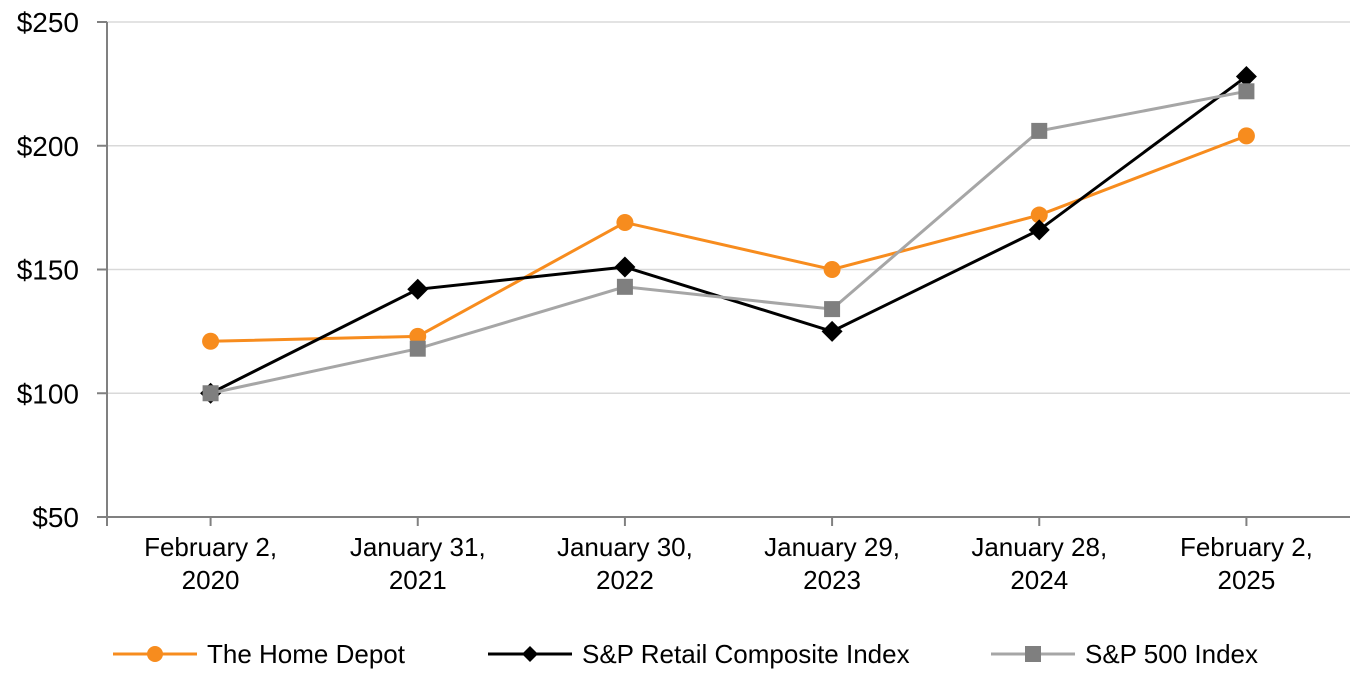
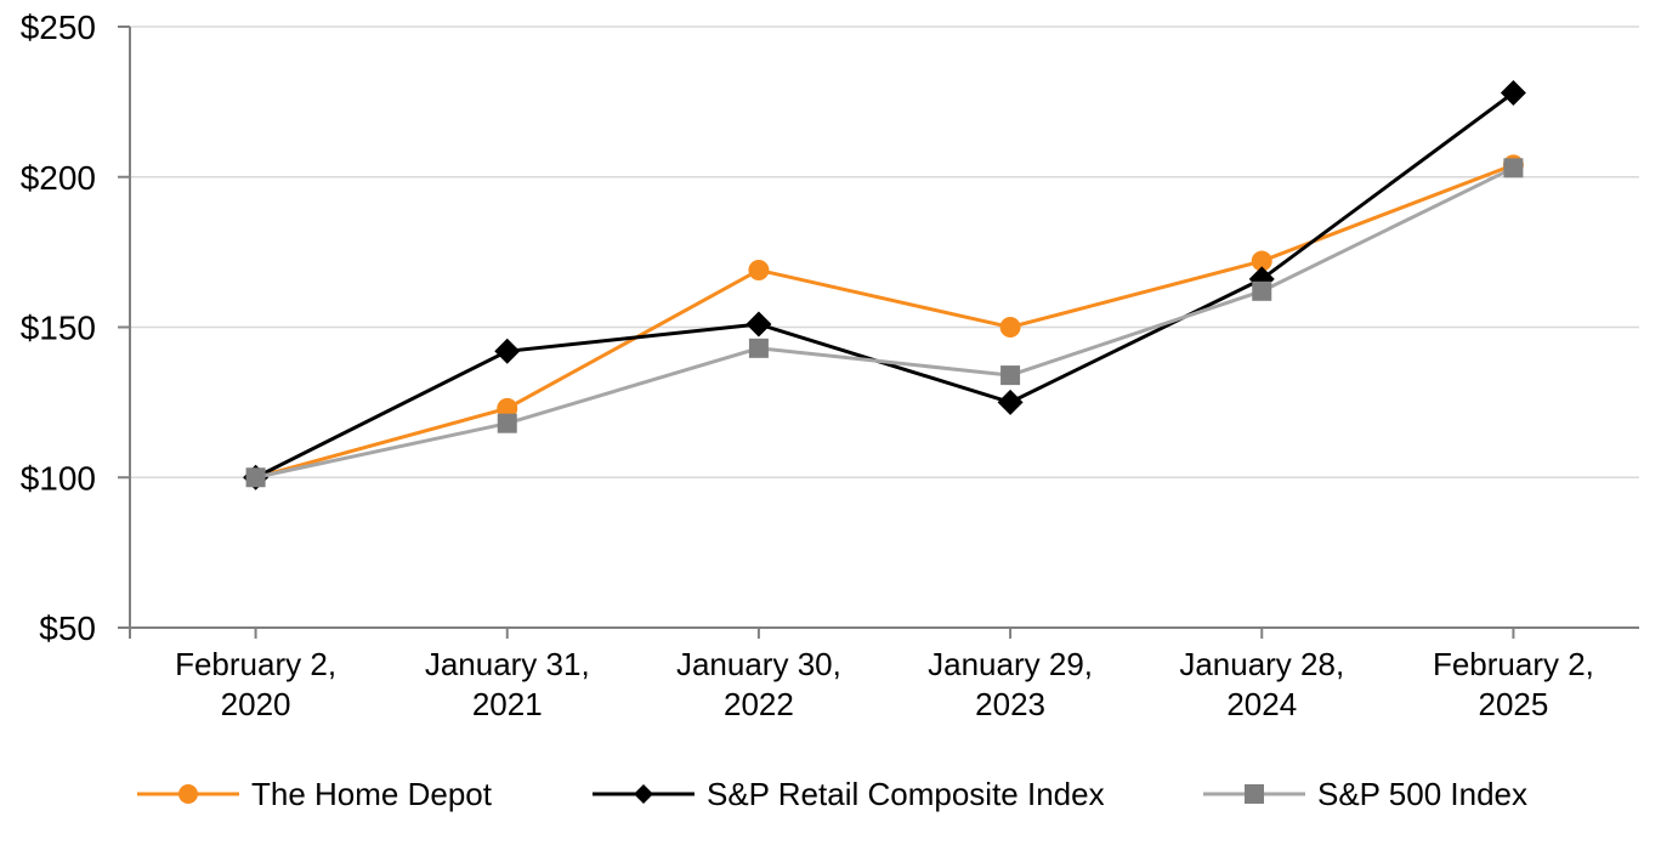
The Home Depot/February 2, 2020: $121 -> $100
S&P 500 Index/January 28, 2024: $206 -> $162
S&P 500 Index/February 2, 2025: $222 -> $203
